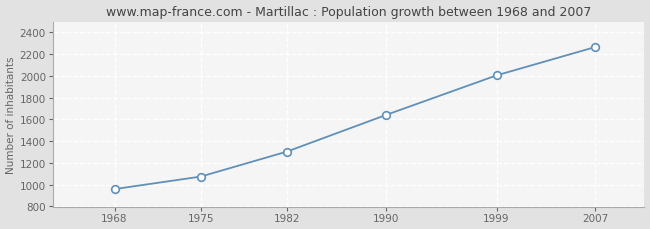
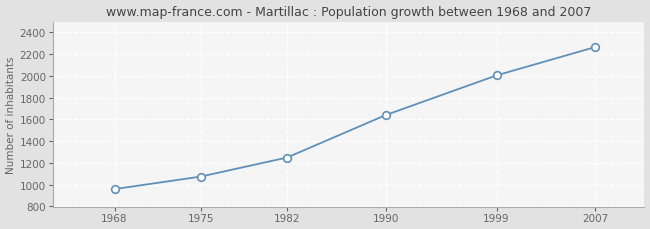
1982: 1300 -> 1250
